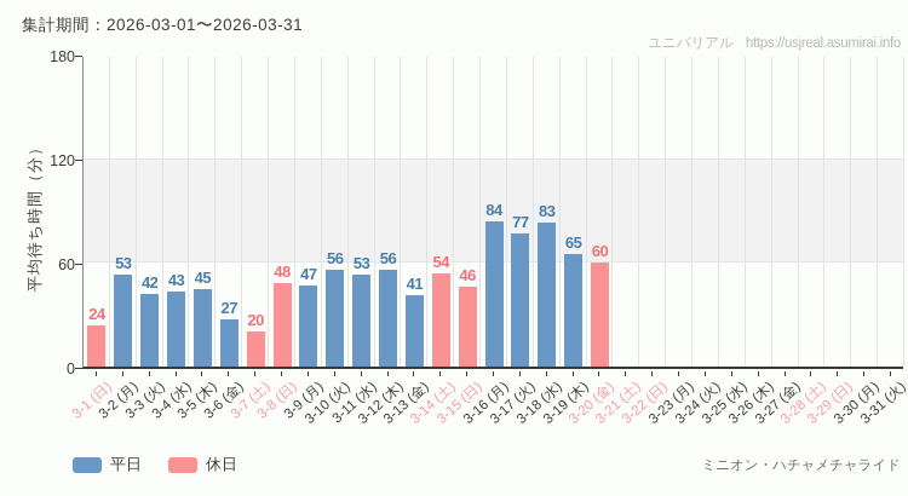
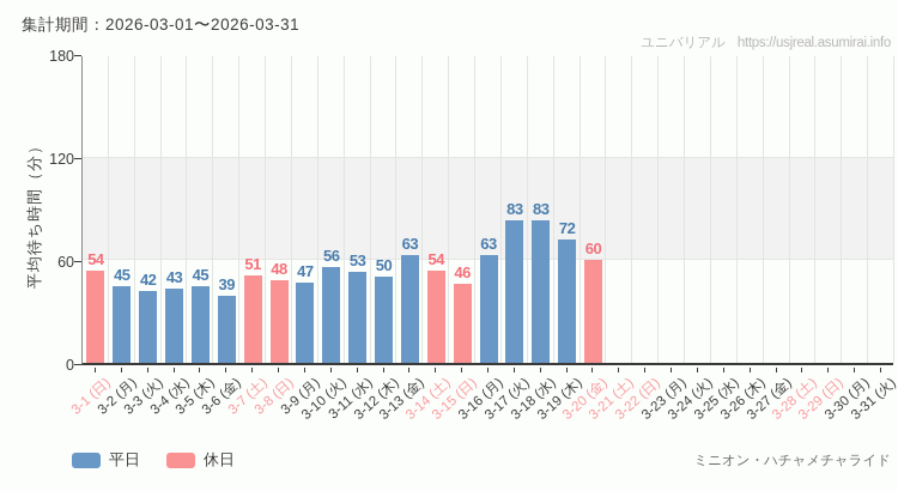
3-1 (日): 24 -> 54
3-2 (月): 53 -> 45
3-6 (金): 27 -> 39
3-7 (土): 20 -> 51
3-12 (木): 56 -> 50
3-13 (金): 41 -> 63
3-16 (月): 84 -> 63
3-17 (火): 77 -> 83
3-19 (木): 65 -> 72
